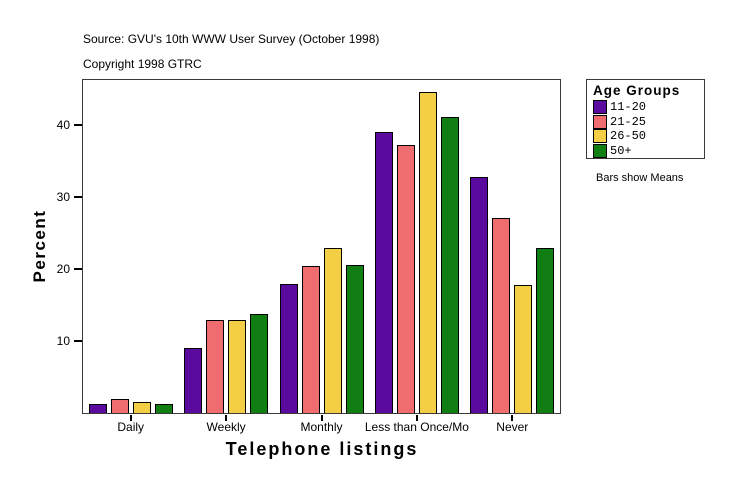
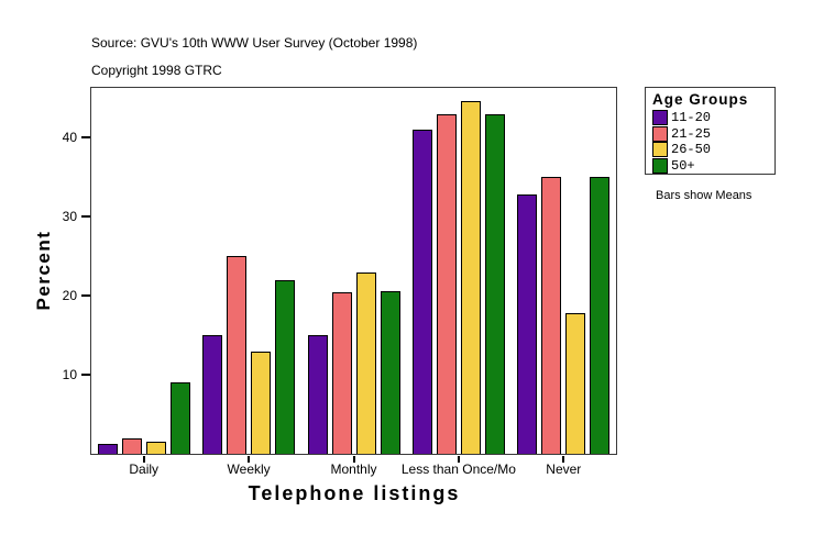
50+/Daily: 1 -> 9
11-20/Weekly: 9 -> 15
21-25/Weekly: 13 -> 25
50+/Weekly: 14 -> 22
11-20/Monthly: 18 -> 15
11-20/Less than Once/Mo: 39 -> 41
21-25/Less than Once/Mo: 37 -> 43
50+/Less than Once/Mo: 41 -> 43
21-25/Never: 27 -> 35
50+/Never: 23 -> 35
